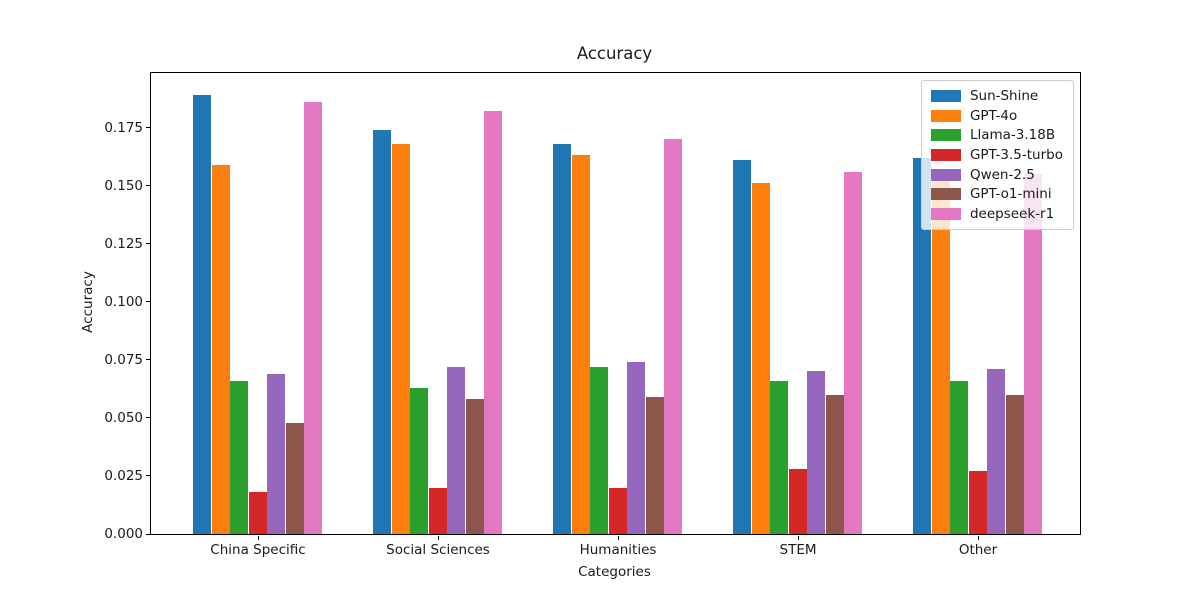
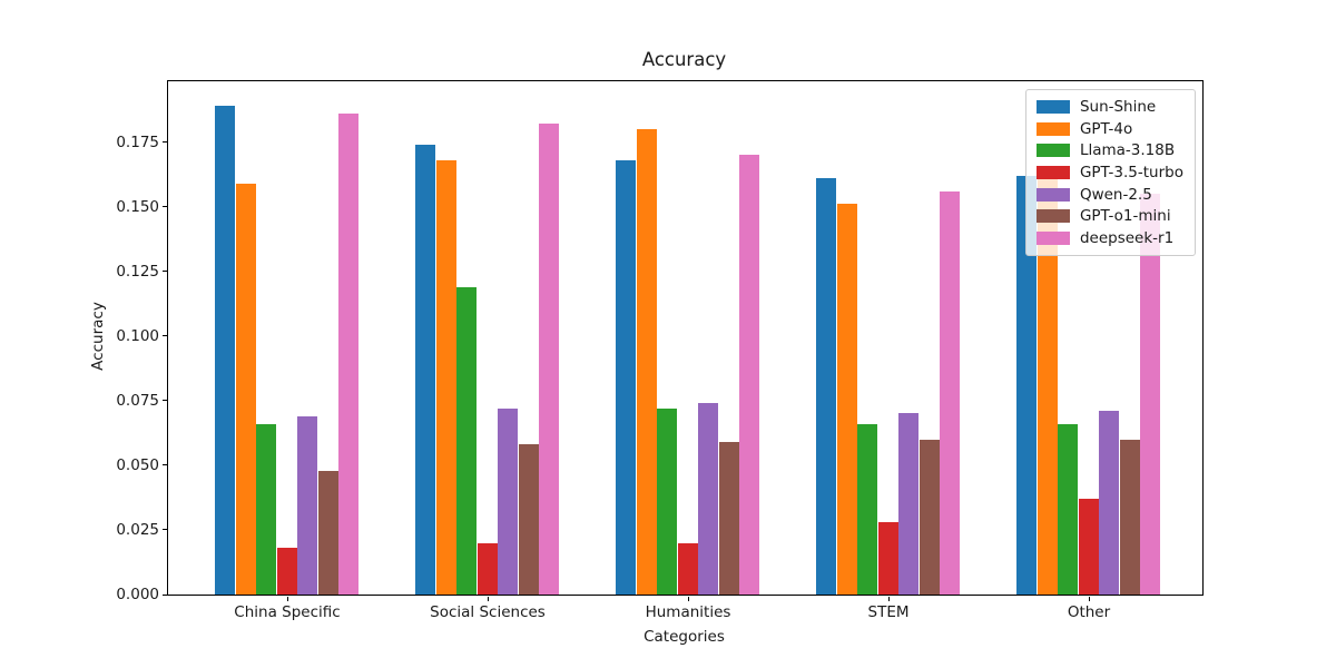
Llama-3.18B/Social Sciences: 0.063 -> 0.119
GPT-4o/Humanities: 0.163 -> 0.180
GPT-4o/Other: 0.153 -> 0.161
GPT-3.5-turbo/Other: 0.027 -> 0.037
